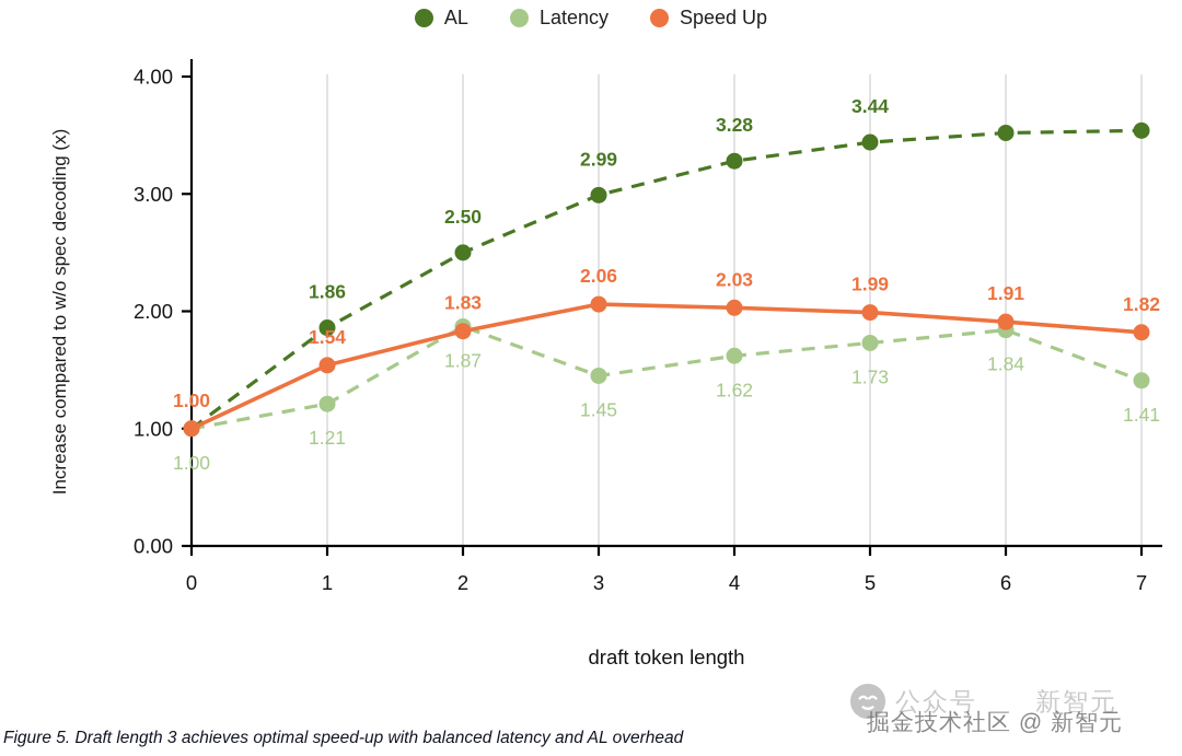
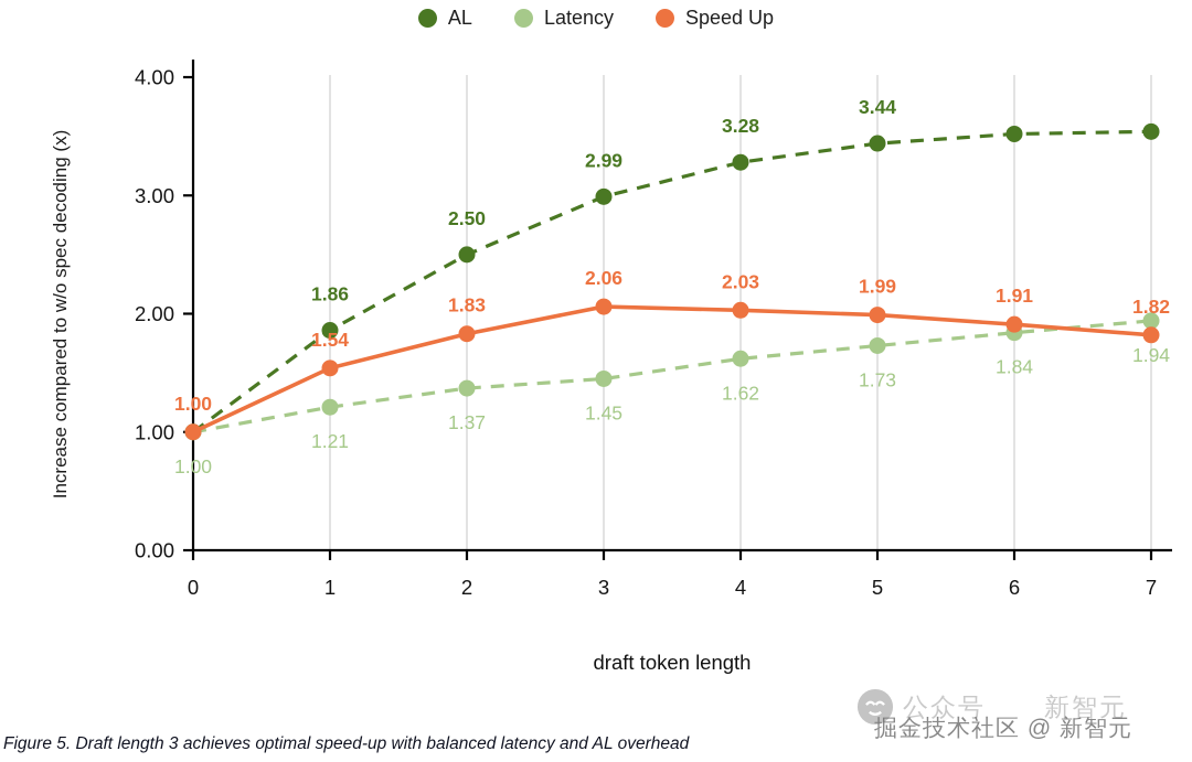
Latency/2: 1.87 -> 1.37
Latency/7: 1.41 -> 1.94
